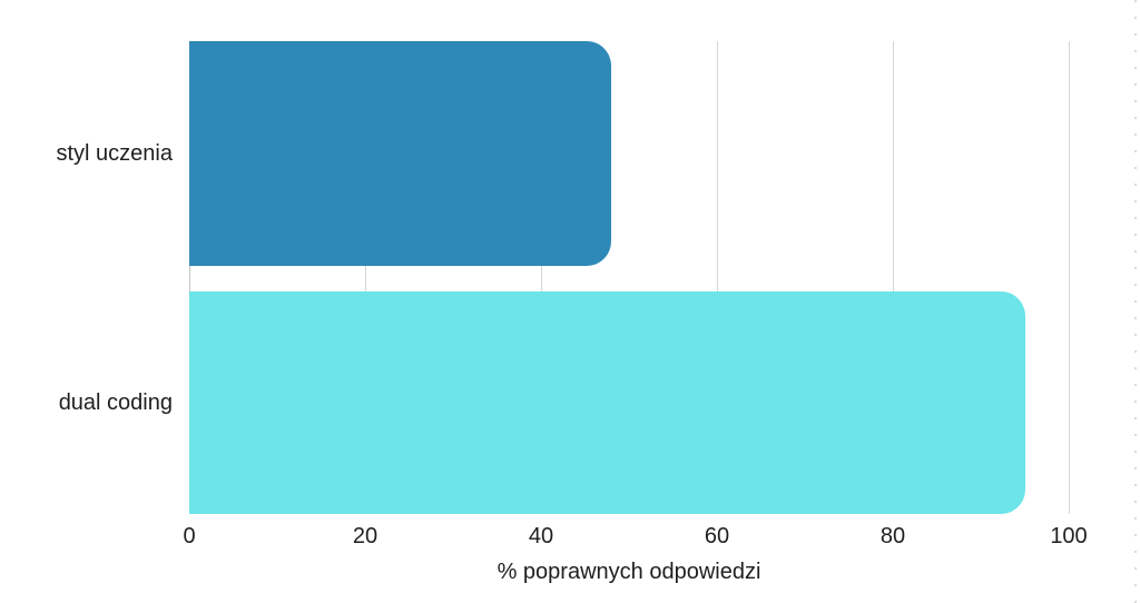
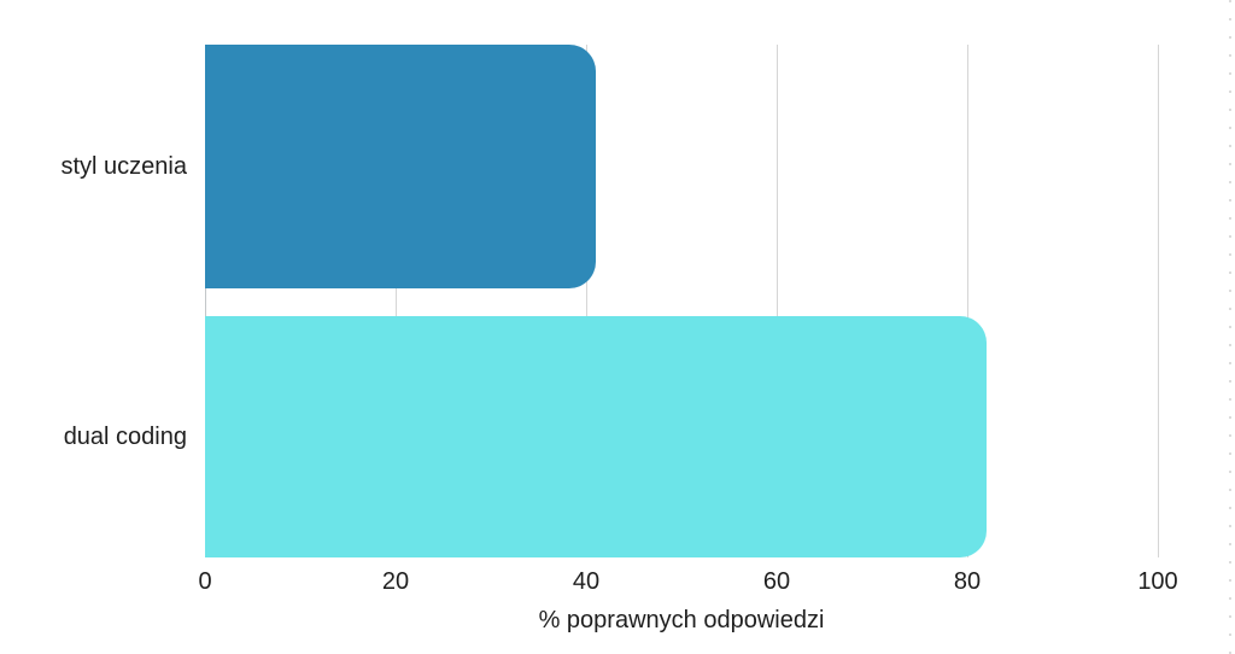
styl uczenia: 48 -> 41
dual coding: 95 -> 82
